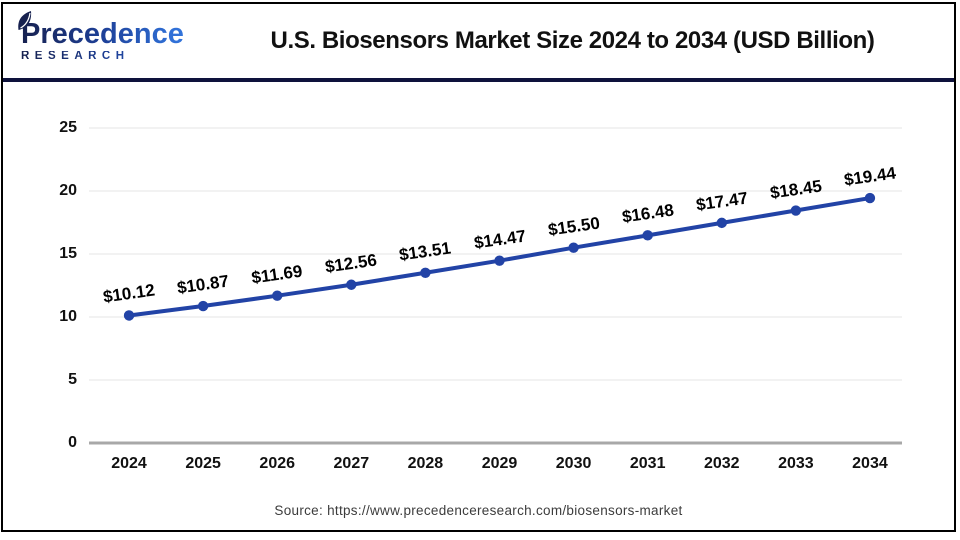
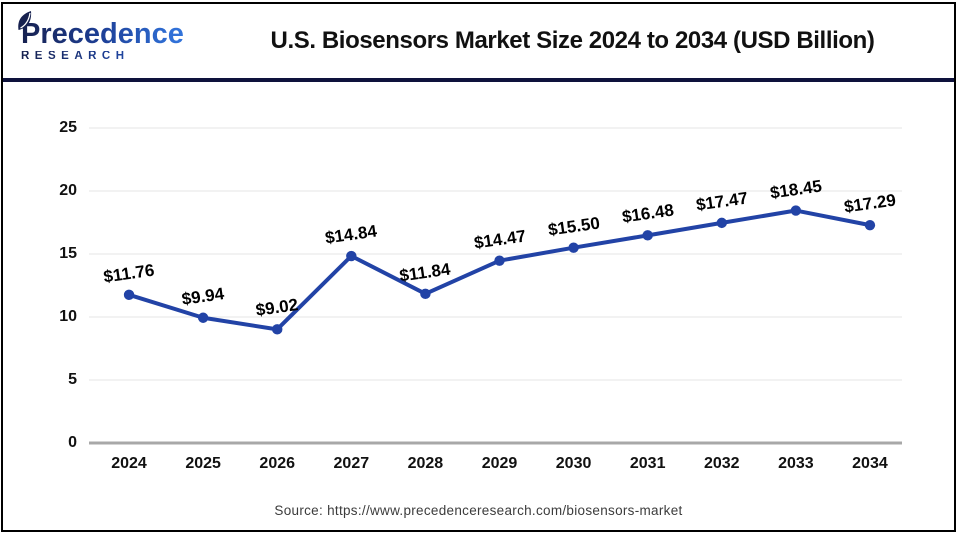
2024: $10.12 -> $11.76
2025: $10.87 -> $9.94
2026: $11.69 -> $9.02
2027: $12.56 -> $14.84
2028: $13.51 -> $11.84
2034: $19.44 -> $17.29
